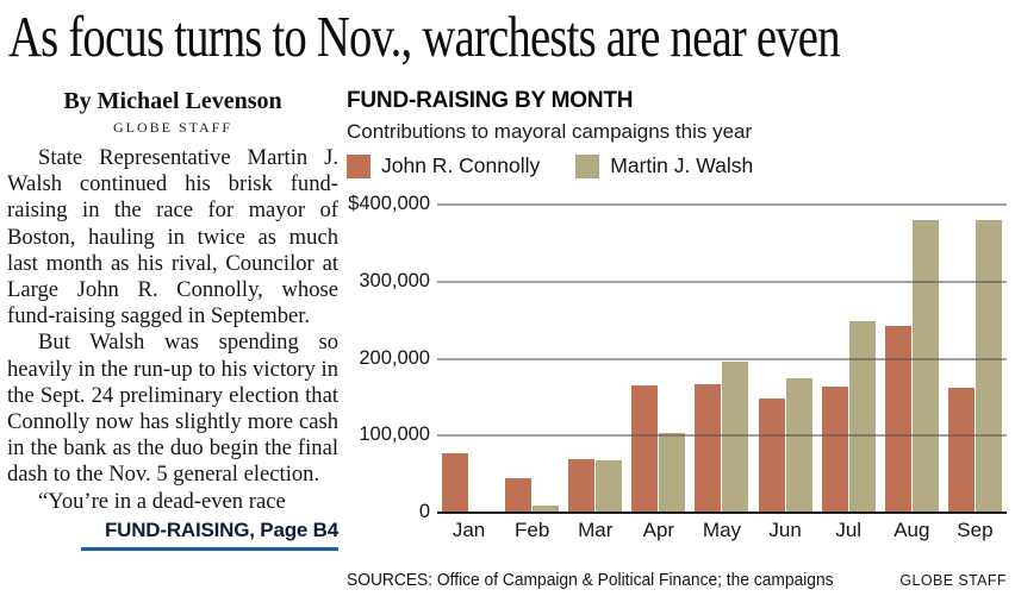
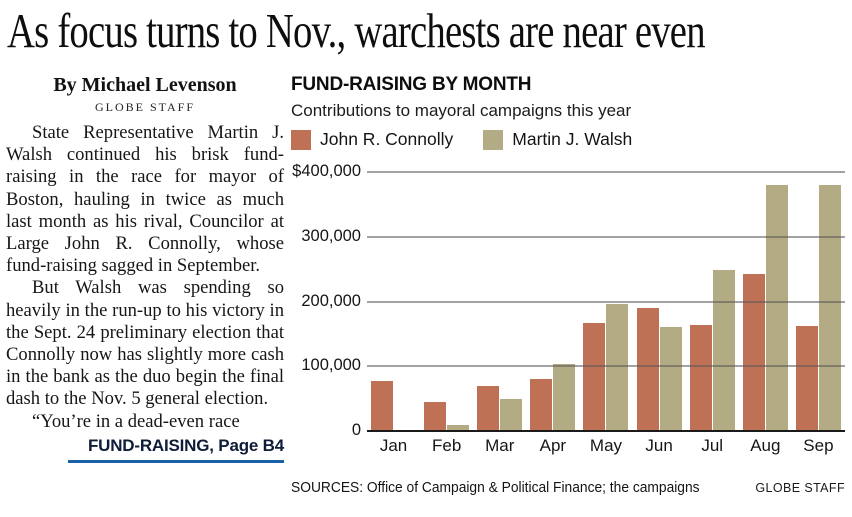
Martin J. Walsh/Mar: $70000 -> $50000
John R. Connolly/Apr: $170000 -> $80000
John R. Connolly/Jun: $150000 -> $190000
Martin J. Walsh/Jun: $170000 -> $160000
